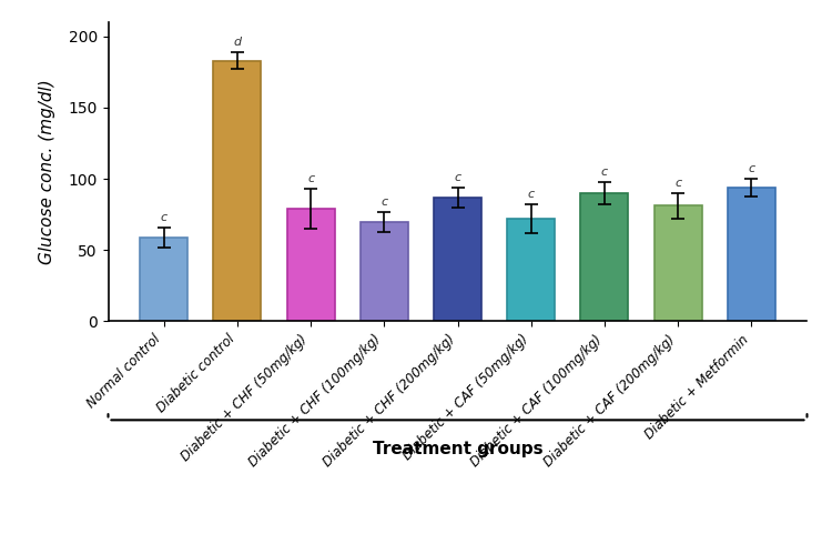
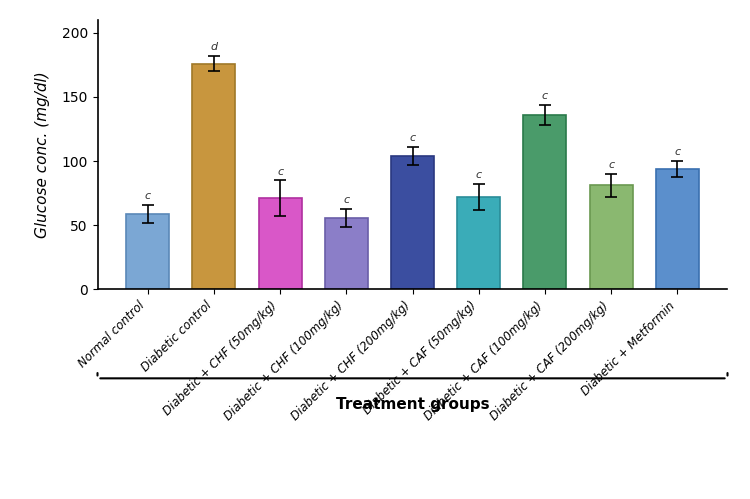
Diabetic control: 183 -> 176
Diabetic + CHF (50mg/kg): 79 -> 71
Diabetic + CHF (100mg/kg): 70 -> 56
Diabetic + CHF (200mg/kg): 87 -> 104
Diabetic + CAF (100mg/kg): 90 -> 136
